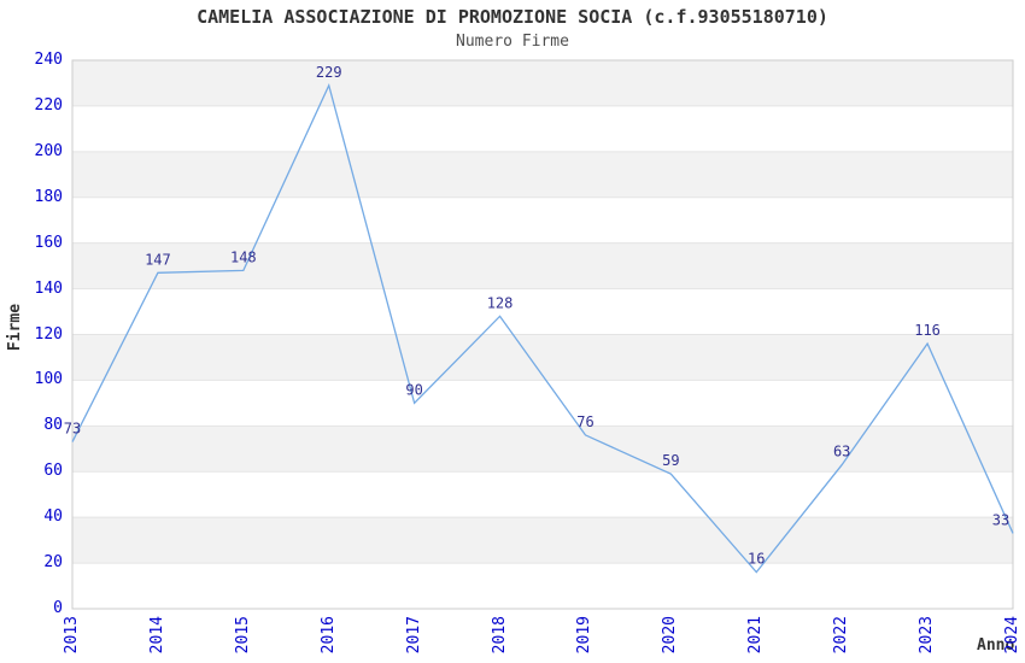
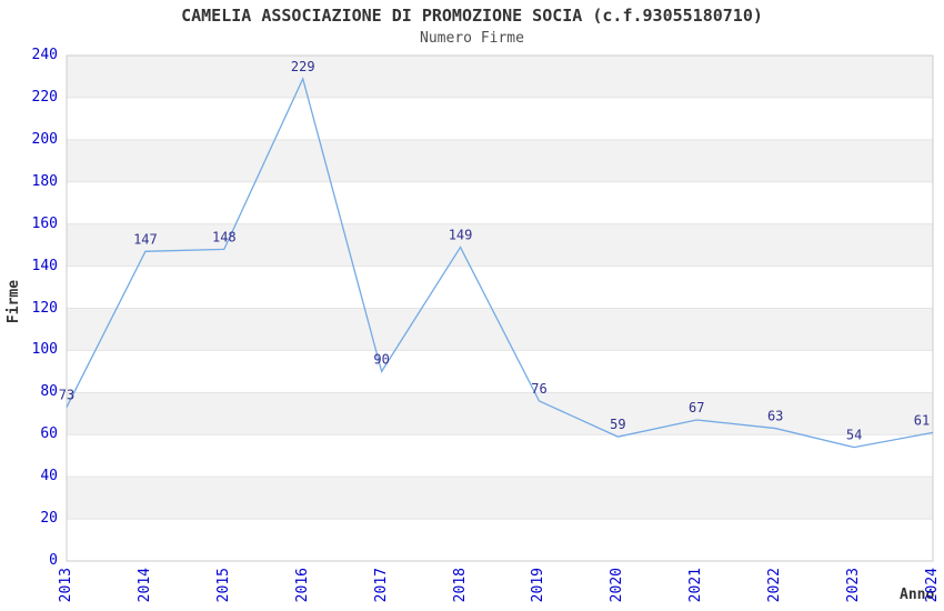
2018: 128 -> 149
2021: 16 -> 67
2023: 116 -> 54
2024: 33 -> 61
